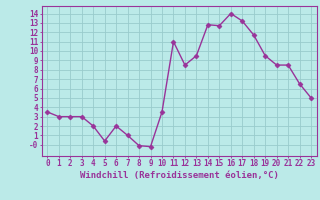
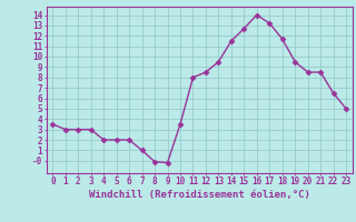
5: 0.4 -> 2.0
11: 11.0 -> 8.0
14: 12.8 -> 11.5
